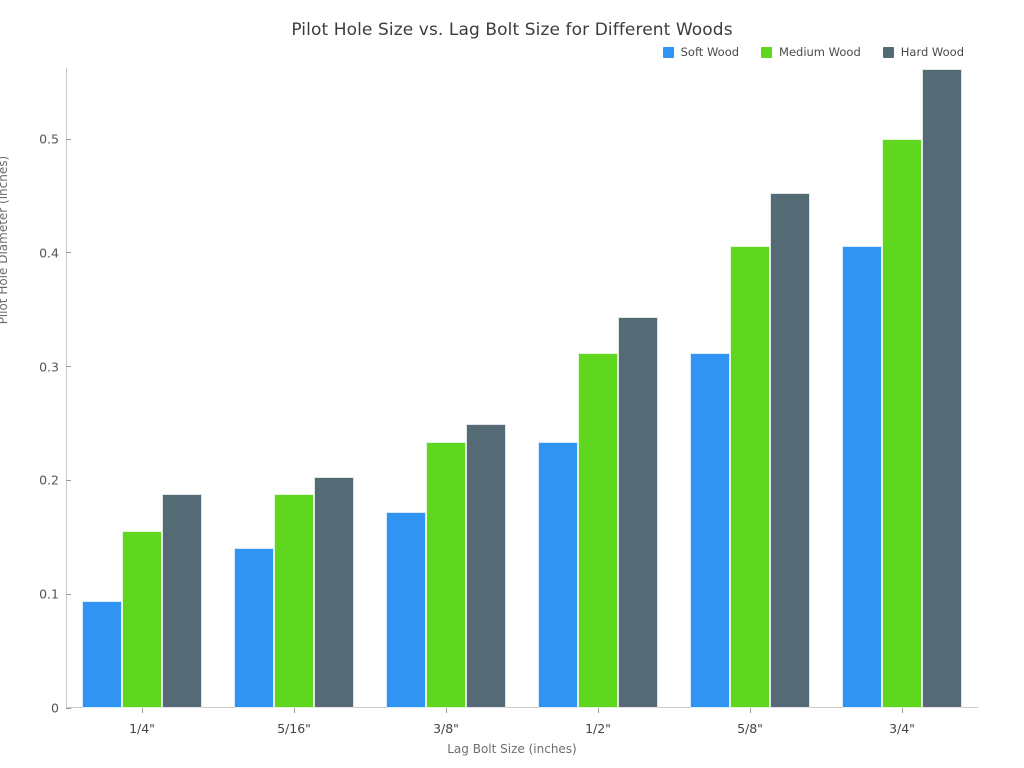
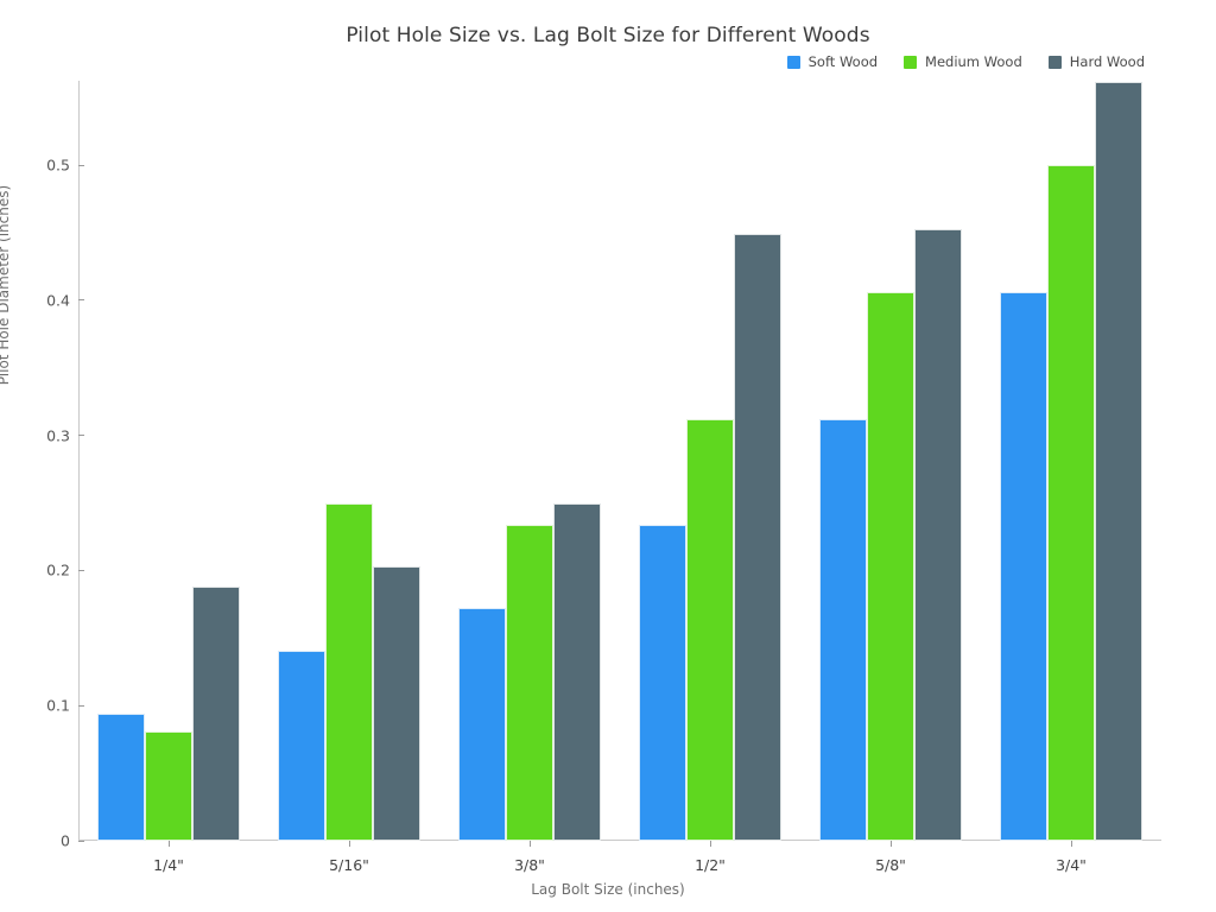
Medium Wood/1/4": 0.156 -> 0.081
Medium Wood/5/16": 0.188 -> 0.250
Hard Wood/1/2": 0.344 -> 0.449
